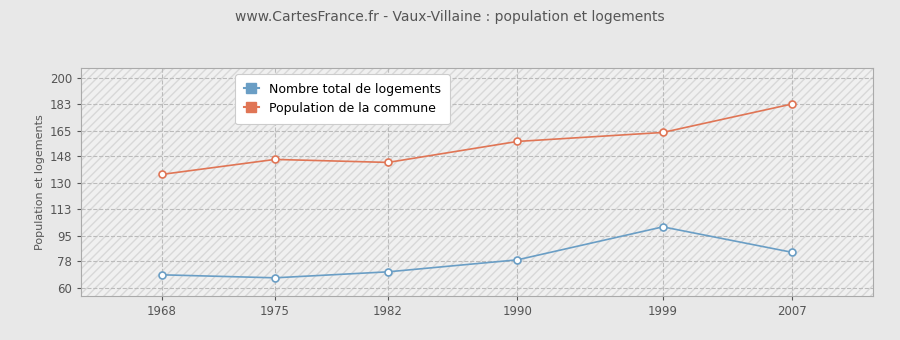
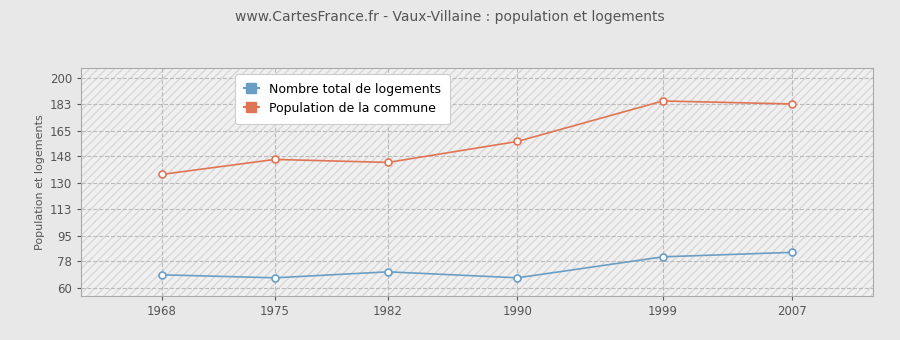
Nombre total de logements/1990: 79 -> 67
Nombre total de logements/1999: 101 -> 81
Population de la commune/1999: 164 -> 185
